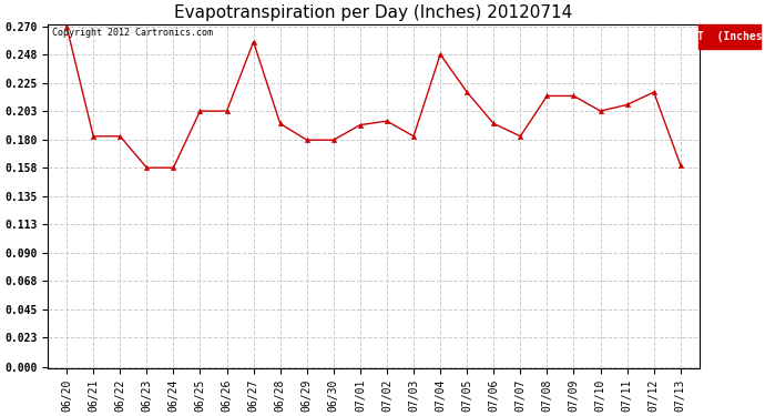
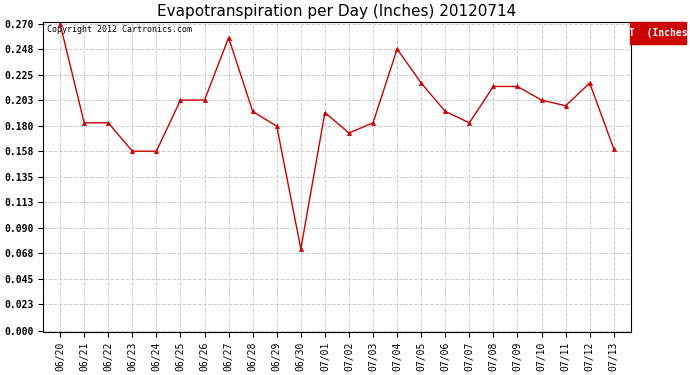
06/30: 0.180 -> 0.072
07/02: 0.195 -> 0.174
07/11: 0.208 -> 0.198
